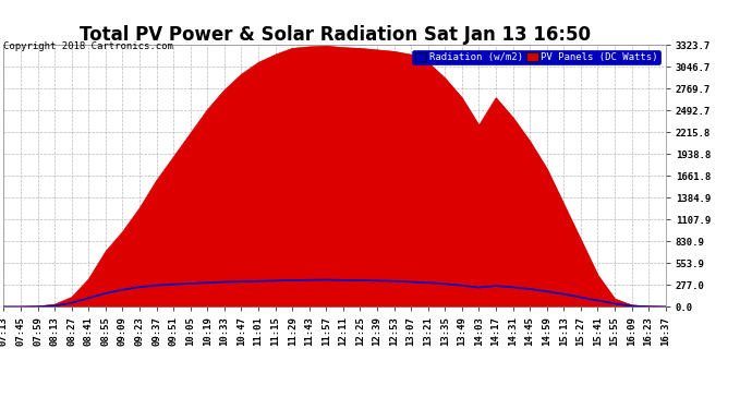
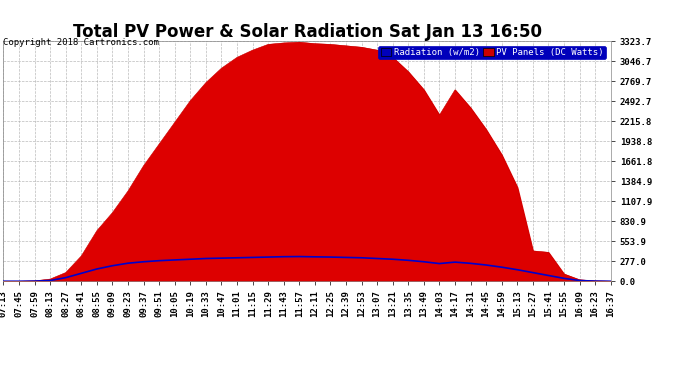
PV Panels (DC Watts)/15:27: 850 -> 420
